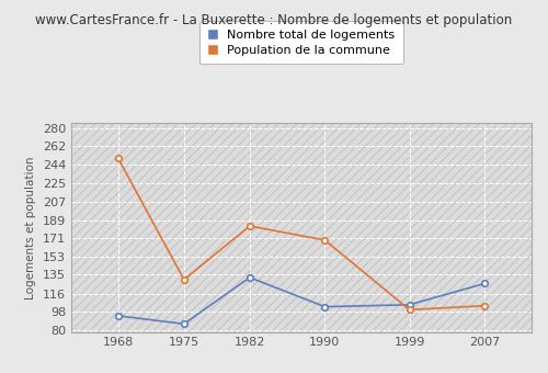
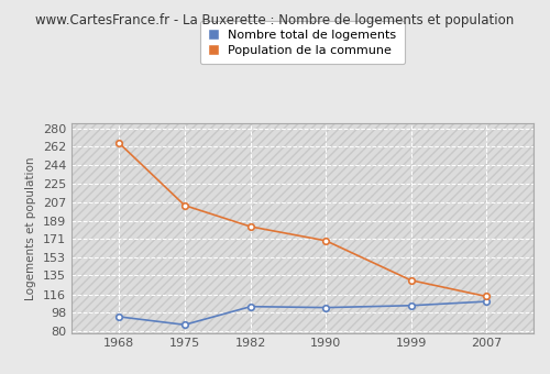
Population de la commune/1968: 250 -> 266
Population de la commune/1975: 130 -> 204
Nombre total de logements/1982: 132 -> 104
Population de la commune/1999: 100 -> 130
Nombre total de logements/2007: 126 -> 109
Population de la commune/2007: 104 -> 114
